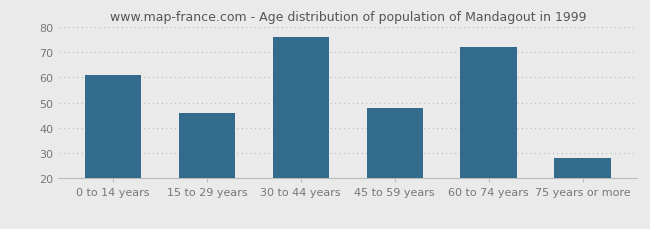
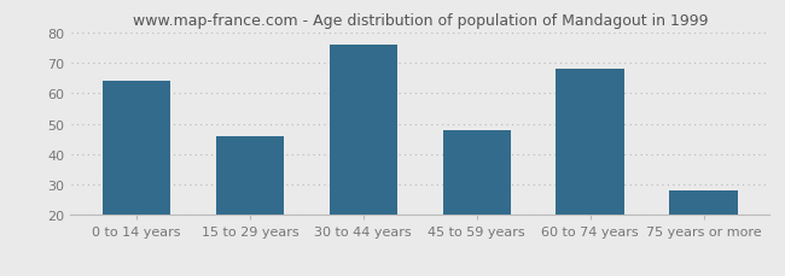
0 to 14 years: 61 -> 64
60 to 74 years: 72 -> 68
